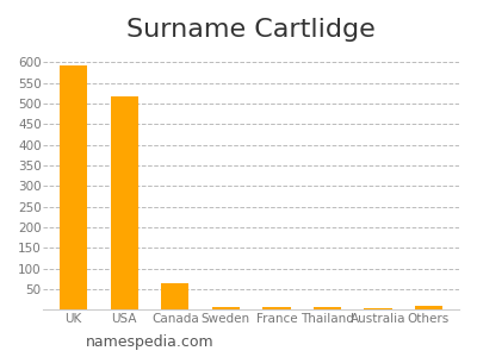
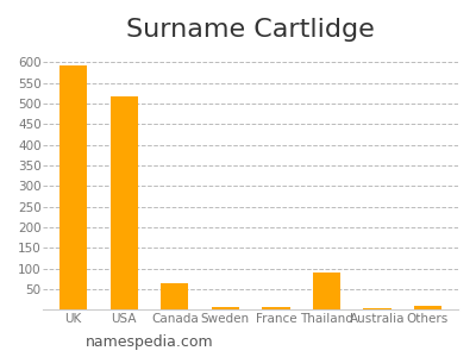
Thailand: 5 -> 90
